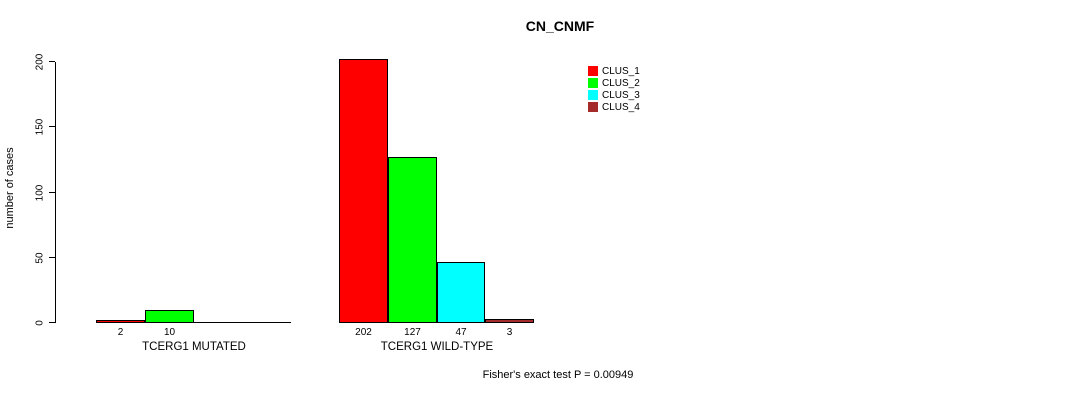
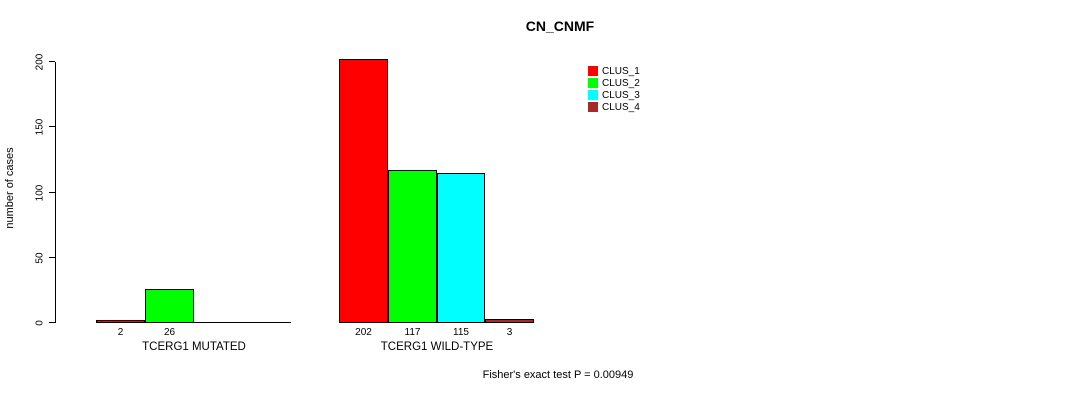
CLUS_2/TCERG1 MUTATED: 10 -> 26
CLUS_2/TCERG1 WILD-TYPE: 127 -> 117
CLUS_3/TCERG1 WILD-TYPE: 47 -> 115
